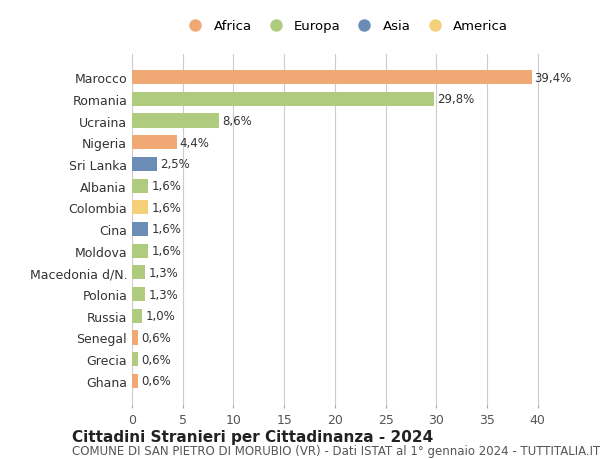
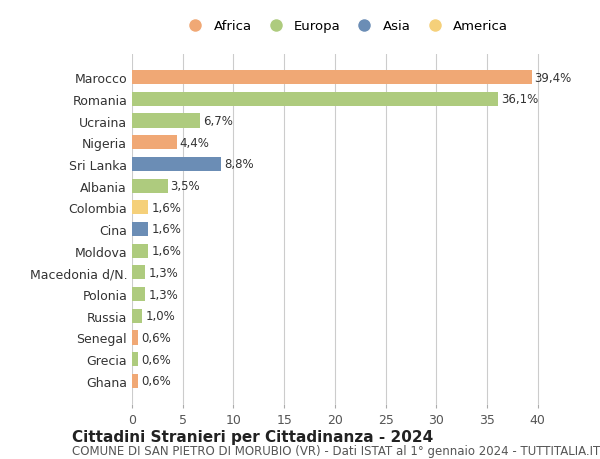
Romania: 29,8% -> 36,1%
Ucraina: 8,6% -> 6,7%
Sri Lanka: 2,5% -> 8,8%
Albania: 1,6% -> 3,5%
